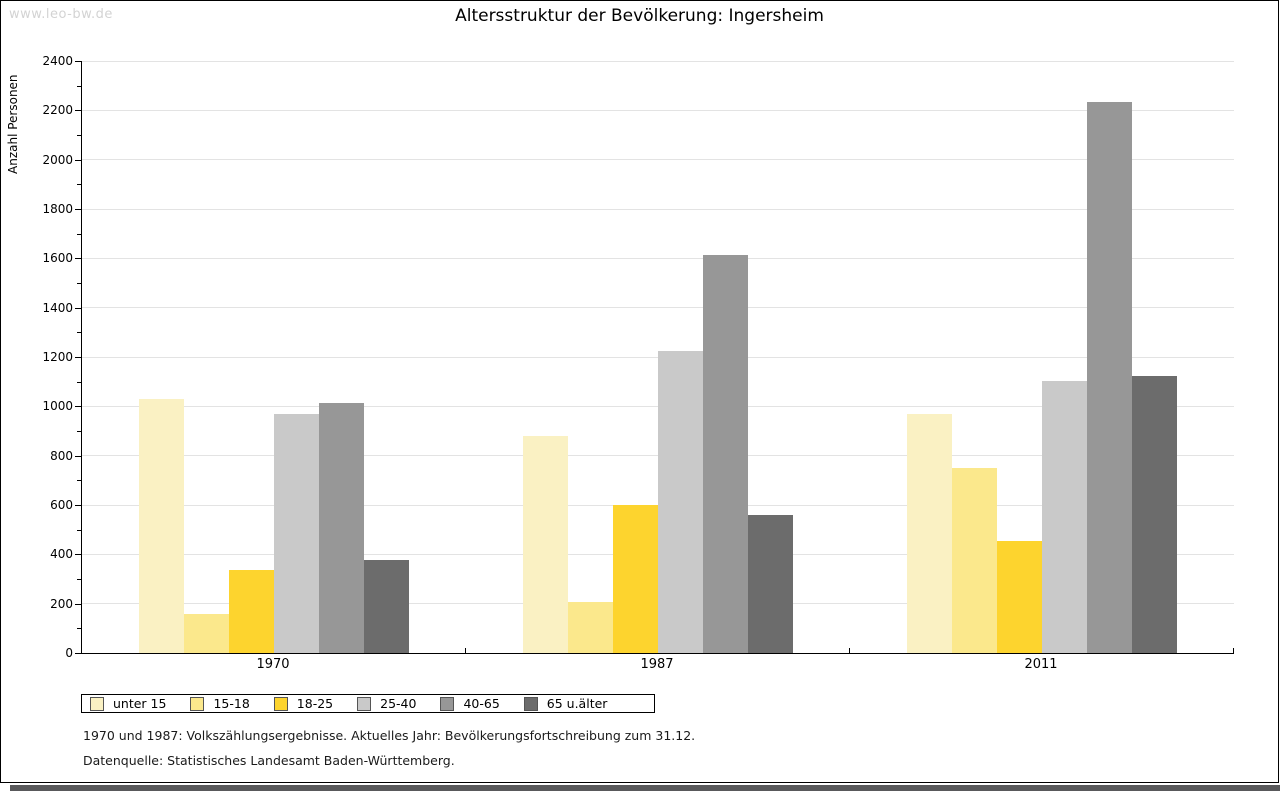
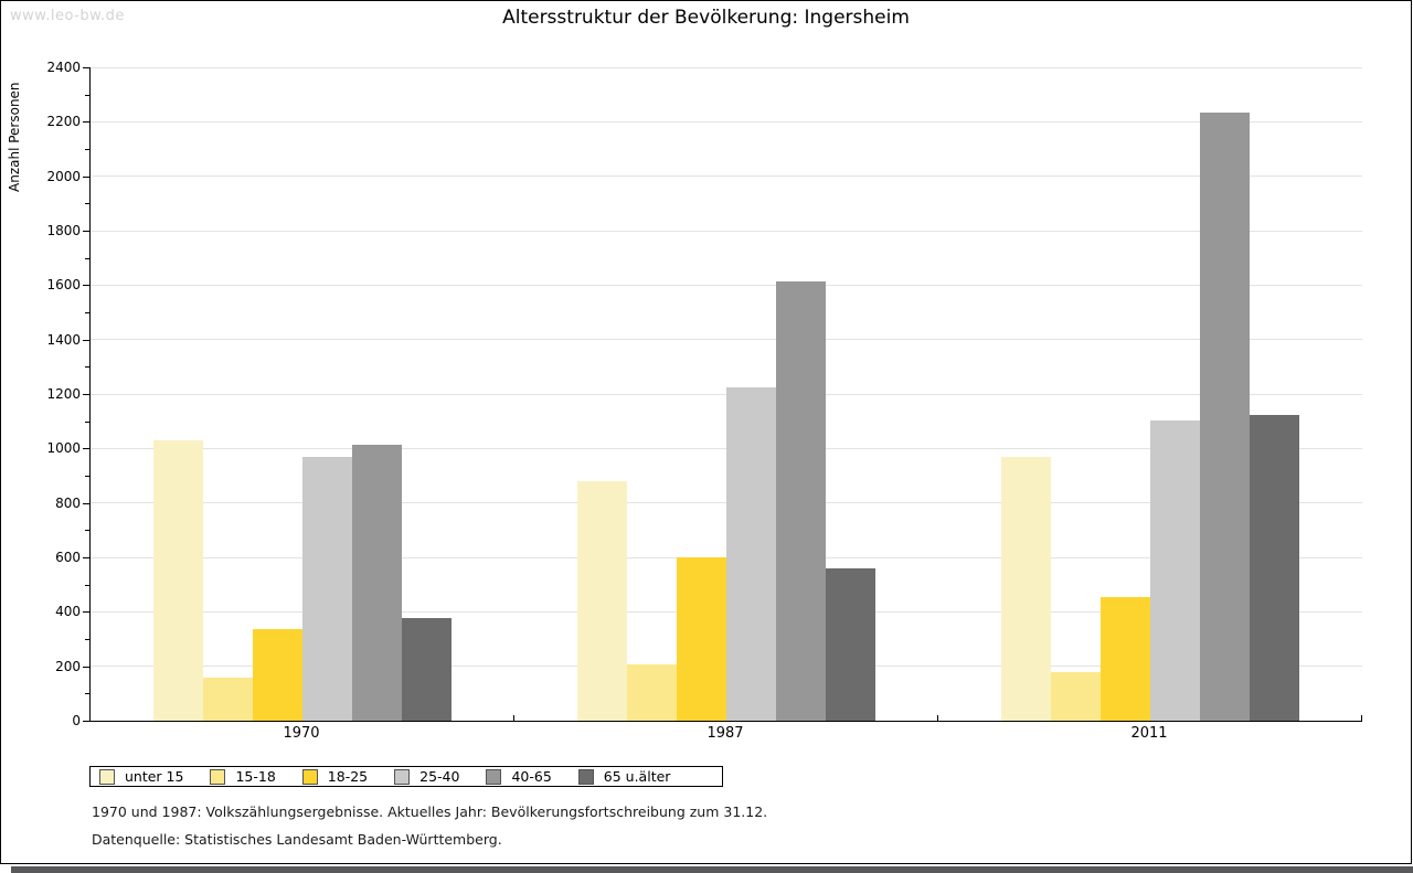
15-18/2011: 750 -> 180
